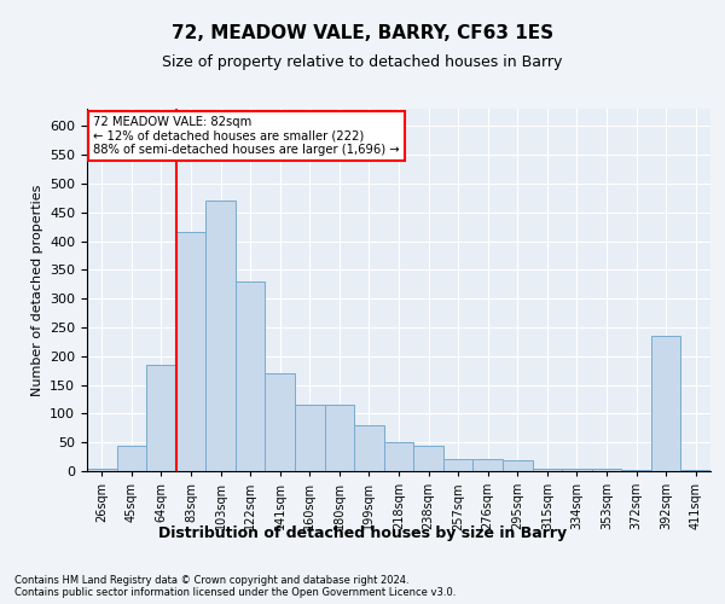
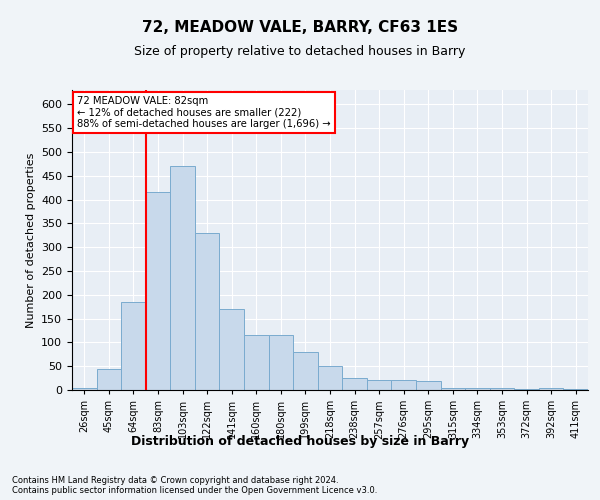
238sqm: 45 -> 25
392sqm: 235 -> 5
